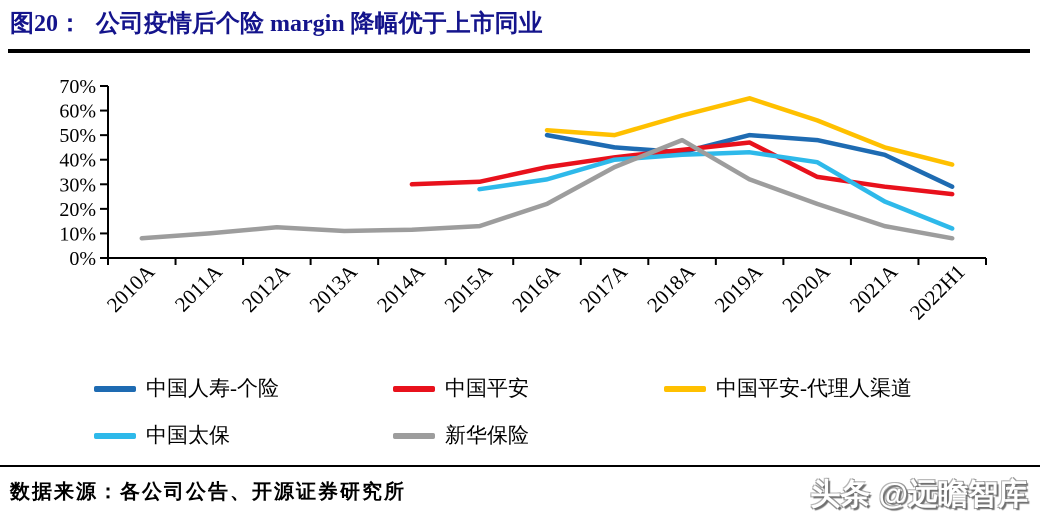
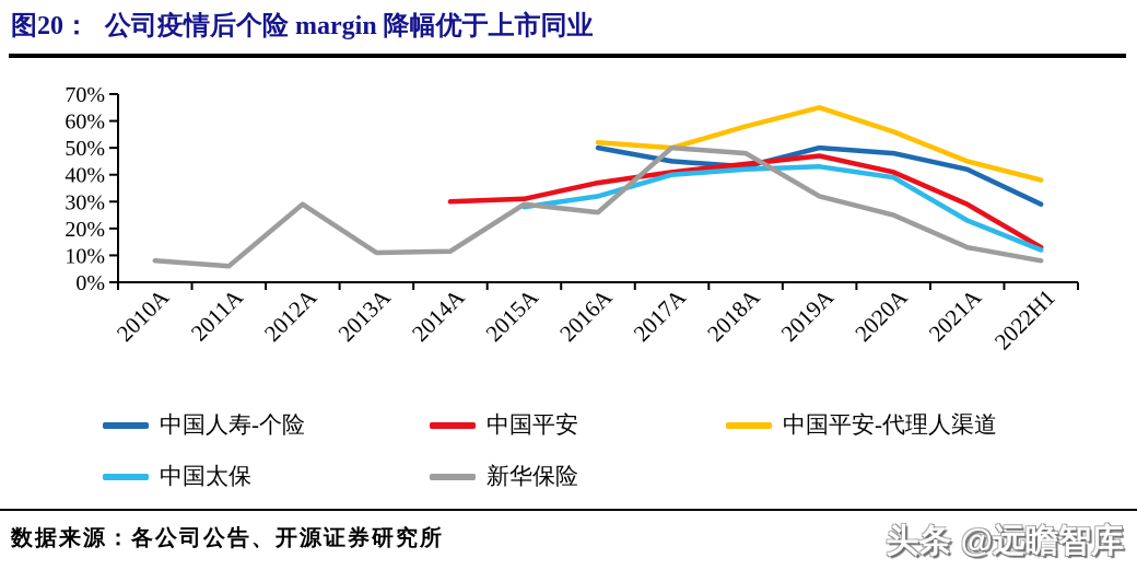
新华保险/2011A: 10% -> 6%
新华保险/2012A: 12% -> 29%
新华保险/2015A: 13% -> 29%
新华保险/2016A: 22% -> 26%
新华保险/2017A: 37% -> 50%
中国平安/2020A: 33% -> 41%
新华保险/2020A: 22% -> 25%
中国平安/2022H1: 26% -> 13%
